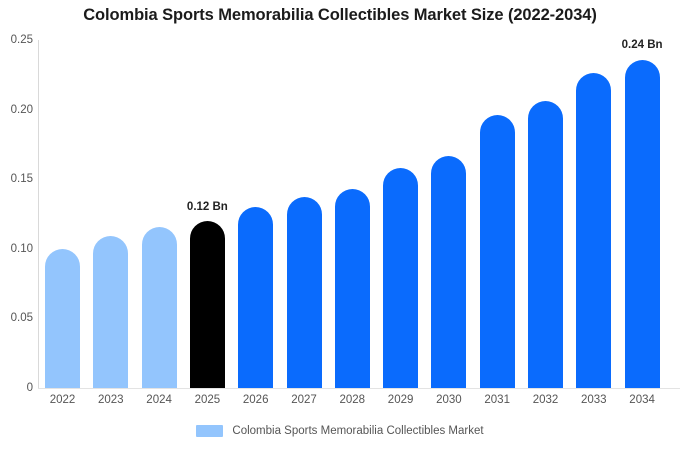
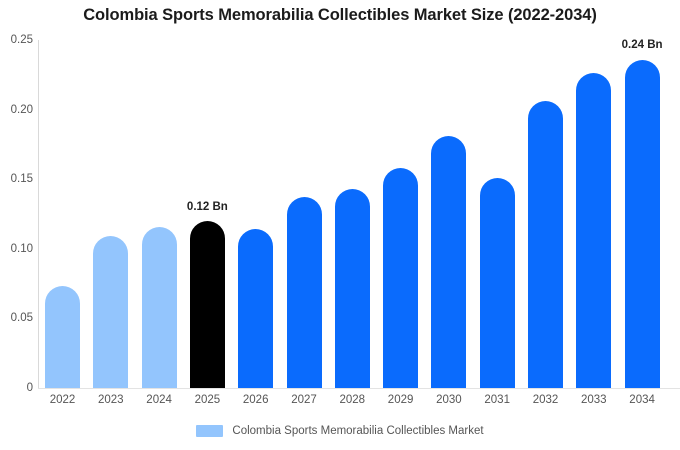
2022: 0.100 -> 0.073
2026: 0.130 -> 0.114
2030: 0.167 -> 0.181
2031: 0.196 -> 0.151
